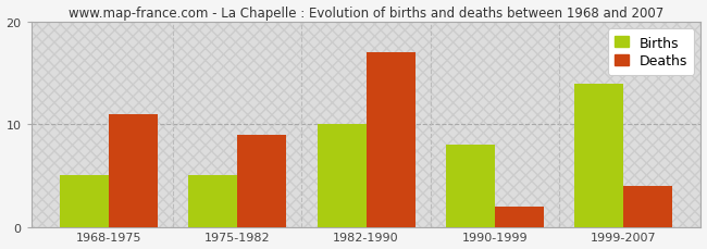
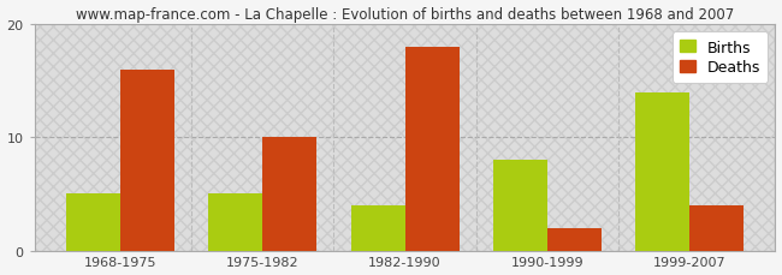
Deaths/1968-1975: 11 -> 16
Deaths/1975-1982: 9 -> 10
Births/1982-1990: 10 -> 4
Deaths/1982-1990: 17 -> 18
